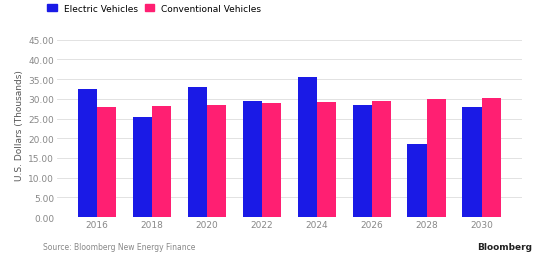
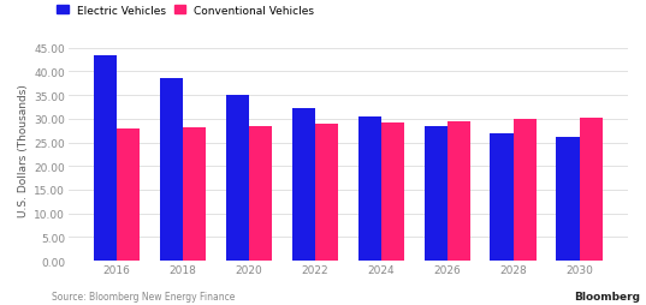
Electric Vehicles/2016: 32.5 -> 43.5
Electric Vehicles/2018: 25.5 -> 38.5
Electric Vehicles/2020: 33.0 -> 35.1
Electric Vehicles/2022: 29.5 -> 32.3
Electric Vehicles/2024: 35.5 -> 30.5
Electric Vehicles/2028: 18.5 -> 27.0
Electric Vehicles/2030: 28.0 -> 26.2
